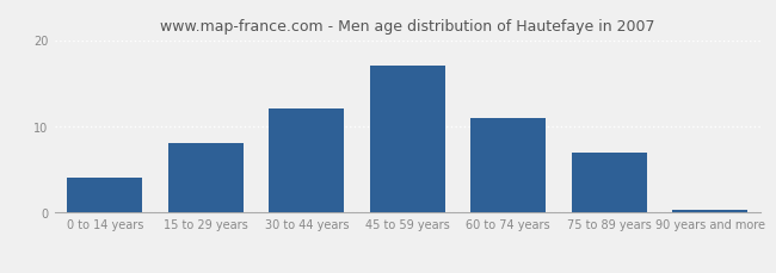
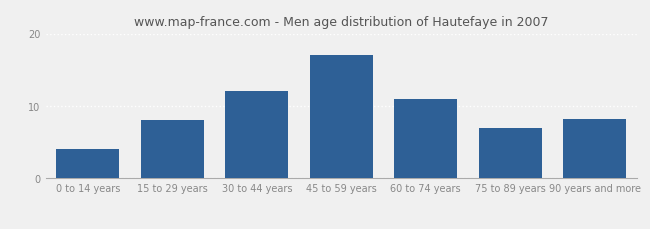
90 years and more: 0.3 -> 8.2
